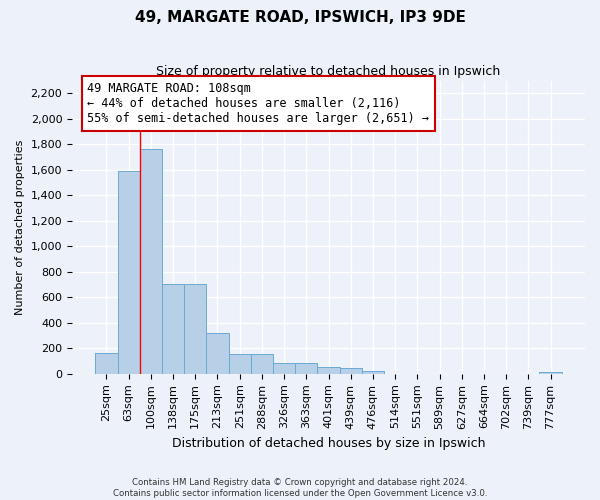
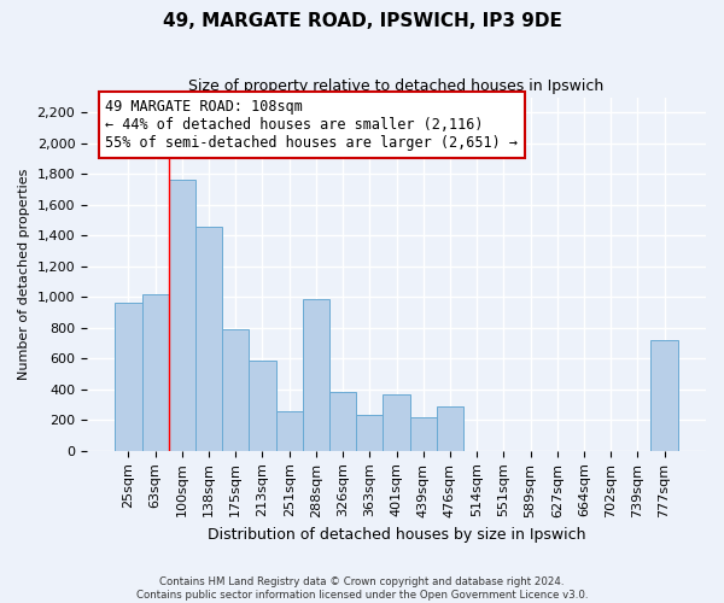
25sqm: 160 -> 960
63sqm: 1,590 -> 1,020
138sqm: 700 -> 1,460
175sqm: 700 -> 790
213sqm: 320 -> 590
251sqm: 160 -> 260
288sqm: 160 -> 990
326sqm: 80 -> 380
363sqm: 80 -> 230
401sqm: 50 -> 370
439sqm: 40 -> 220
476sqm: 20 -> 290
777sqm: 20 -> 720
